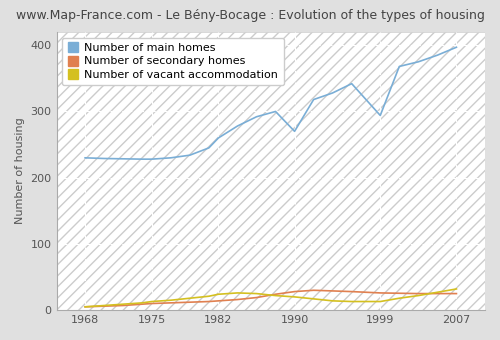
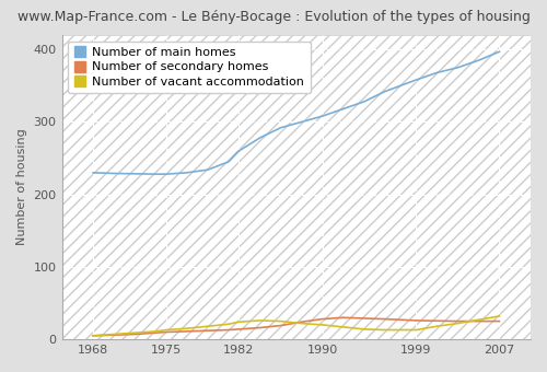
Number of main homes/1990: 270 -> 308
Number of main homes/1999: 294 -> 358
